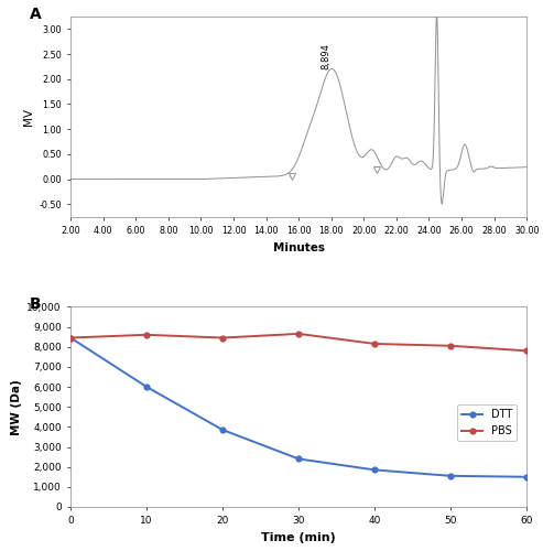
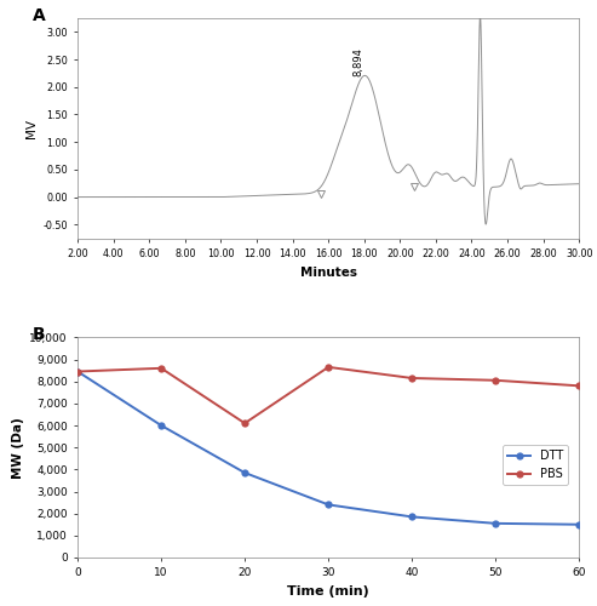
PBS/20: 8,400 -> 6,100
